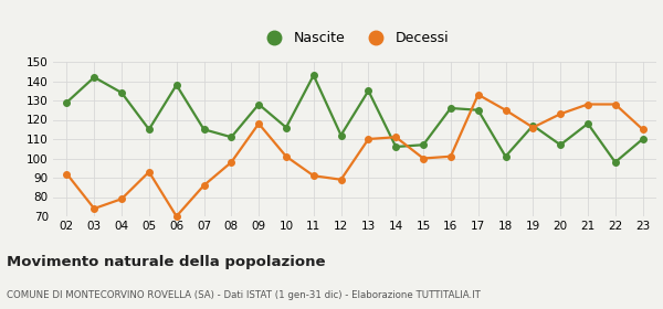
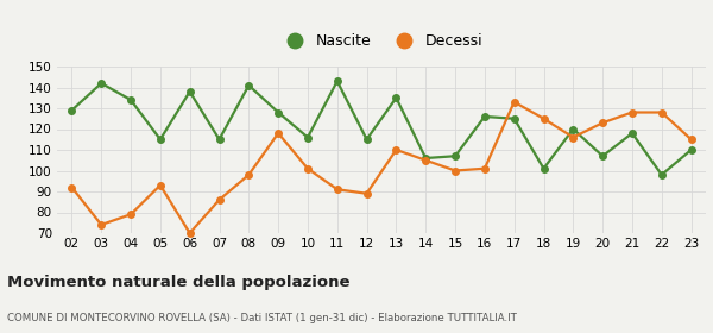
Nascite/08: 111 -> 141
Nascite/12: 112 -> 115
Decessi/14: 111 -> 105
Nascite/19: 117 -> 120
